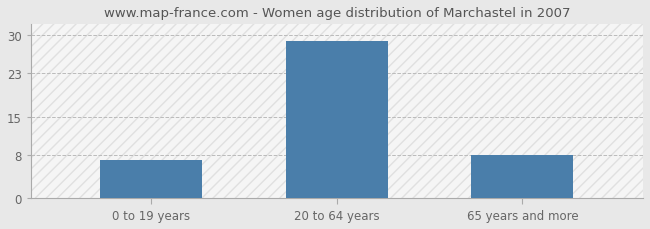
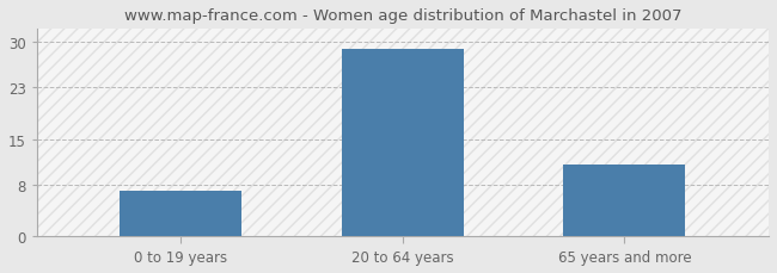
65 years and more: 8 -> 11
